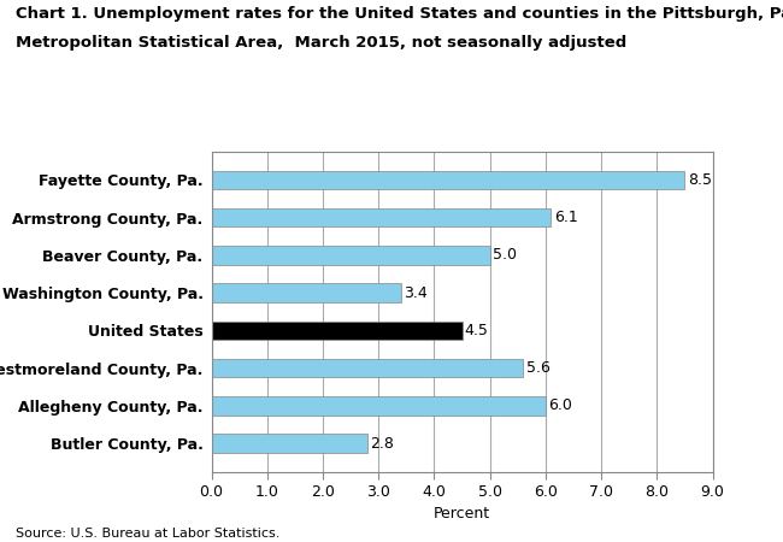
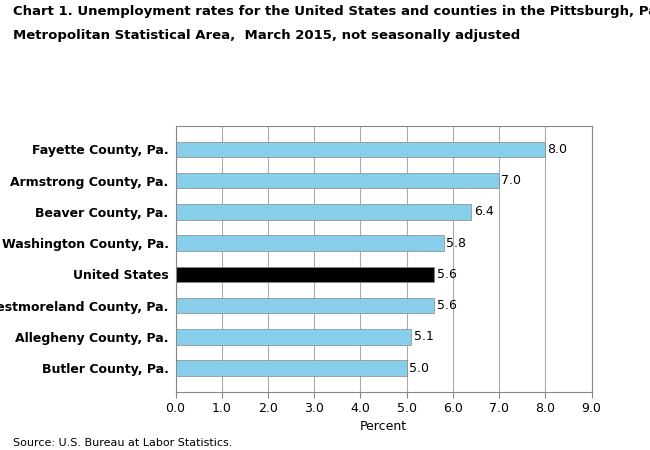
Fayette County, Pa.: 8.5 -> 8.0
Armstrong County, Pa.: 6.1 -> 7.0
Beaver County, Pa.: 5.0 -> 6.4
Washington County, Pa.: 3.4 -> 5.8
United States: 4.5 -> 5.6
Allegheny County, Pa.: 6.0 -> 5.1
Butler County, Pa.: 2.8 -> 5.0
